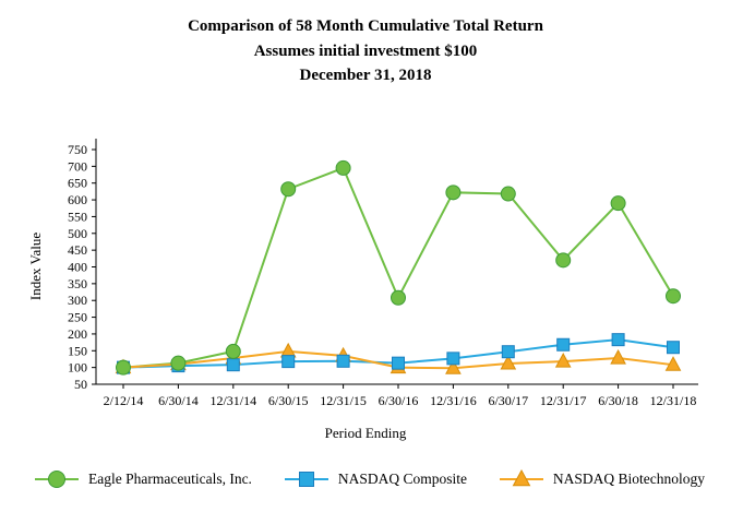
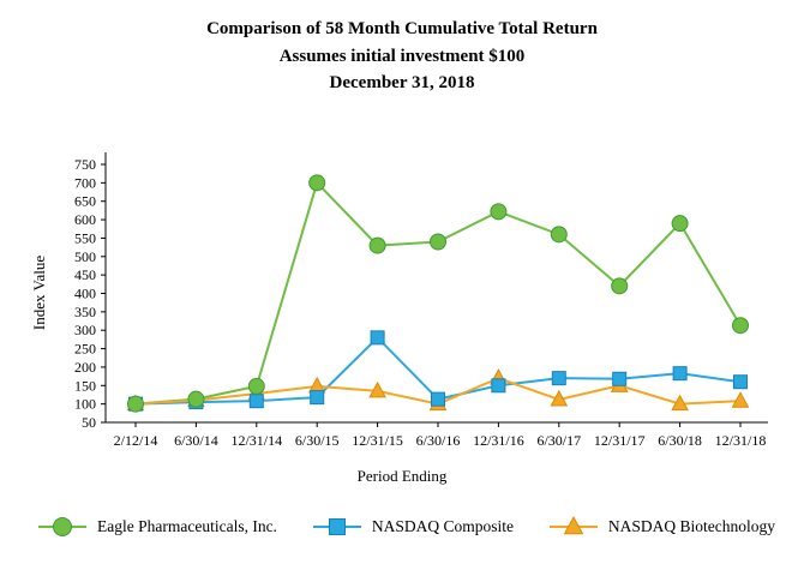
Eagle Pharmaceuticals, Inc./6/30/15: 630 -> 700
Eagle Pharmaceuticals, Inc./12/31/15: 700 -> 530
NASDAQ Composite/12/31/15: 120 -> 280
Eagle Pharmaceuticals, Inc./6/30/16: 310 -> 540
NASDAQ Composite/12/31/16: 130 -> 150
NASDAQ Biotechnology/12/31/16: 100 -> 170
Eagle Pharmaceuticals, Inc./6/30/17: 620 -> 560
NASDAQ Composite/6/30/17: 150 -> 170
NASDAQ Biotechnology/12/31/17: 120 -> 150
NASDAQ Biotechnology/6/30/18: 130 -> 100
